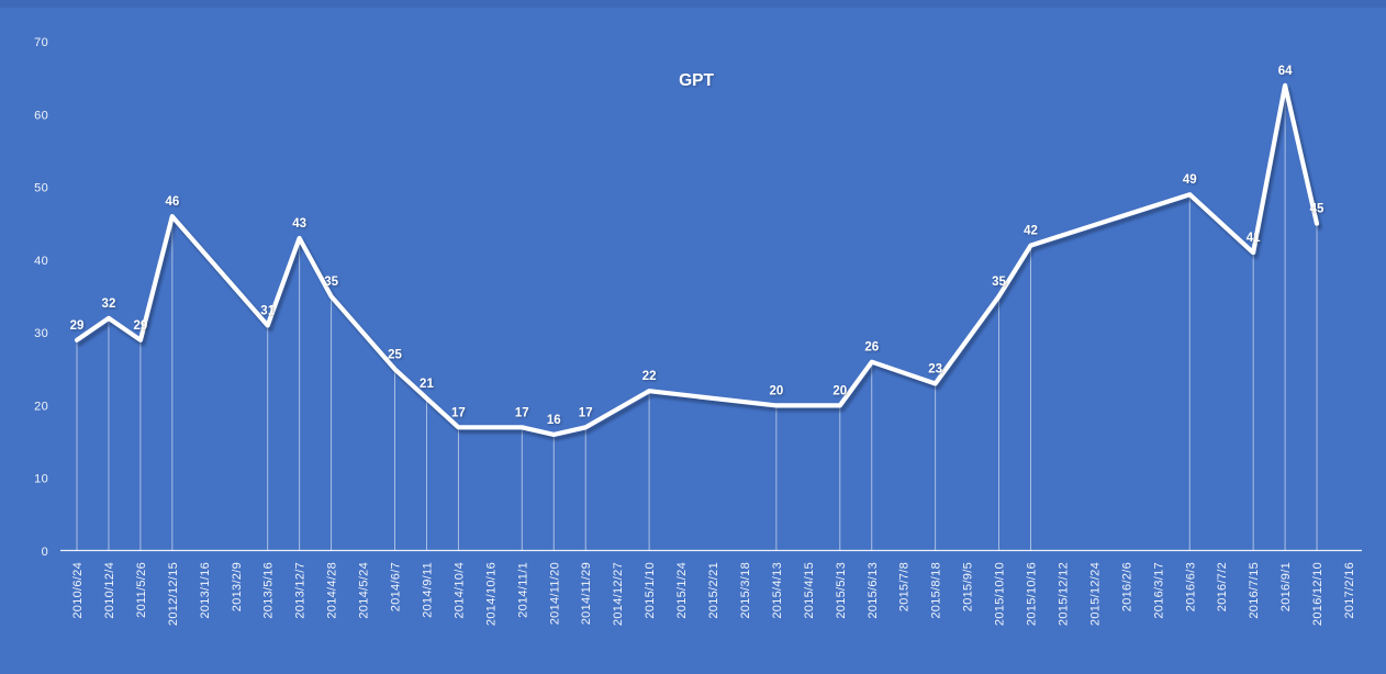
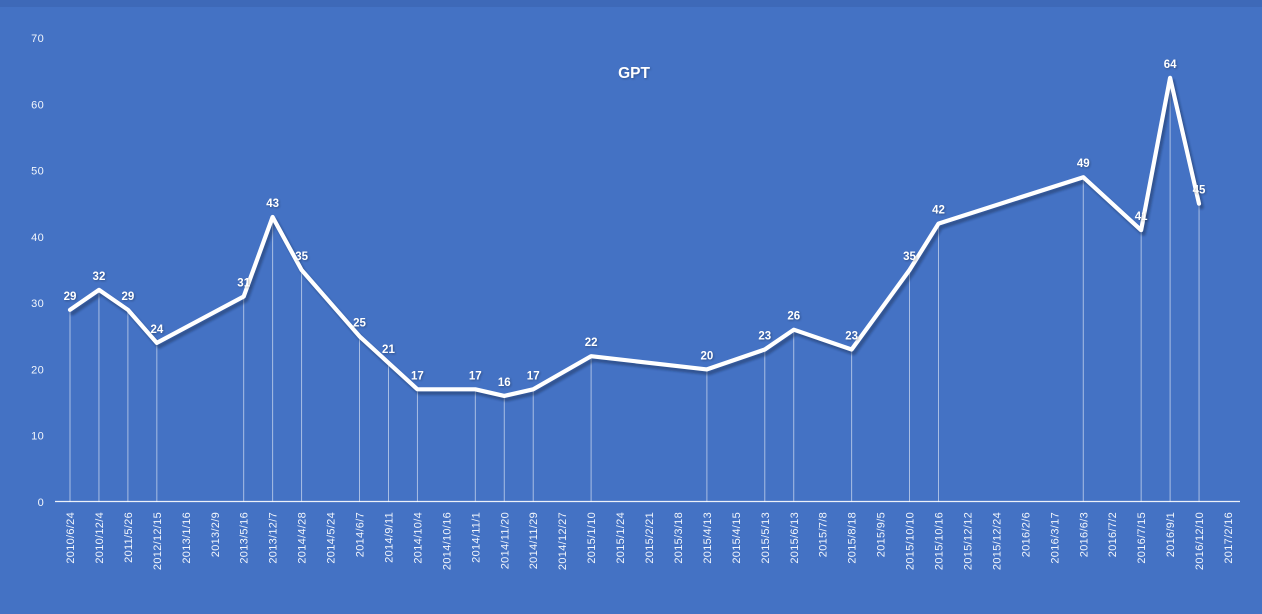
2012/12/15: 46 -> 24
2015/5/13: 20 -> 23
